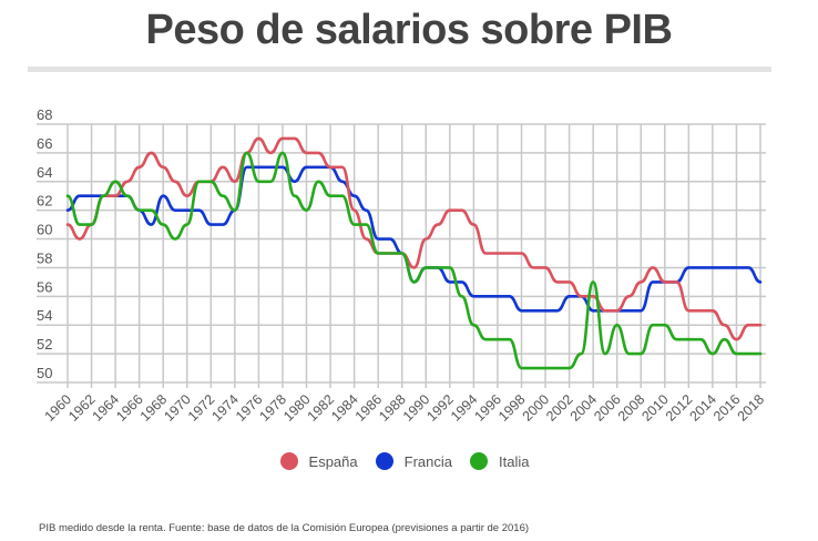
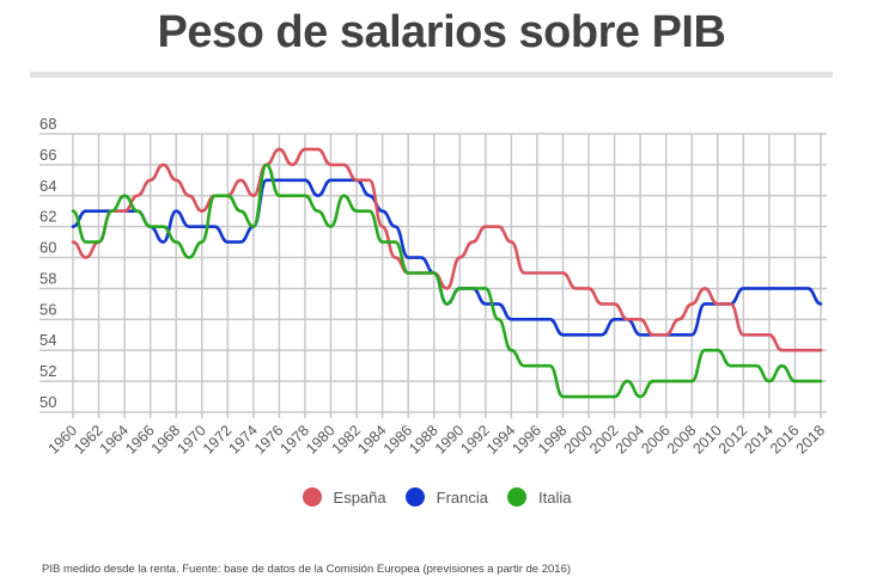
Italia/1978: 66 -> 64
Italia/2004: 57 -> 51
Italia/2006: 54 -> 52
España/2016: 53 -> 54
